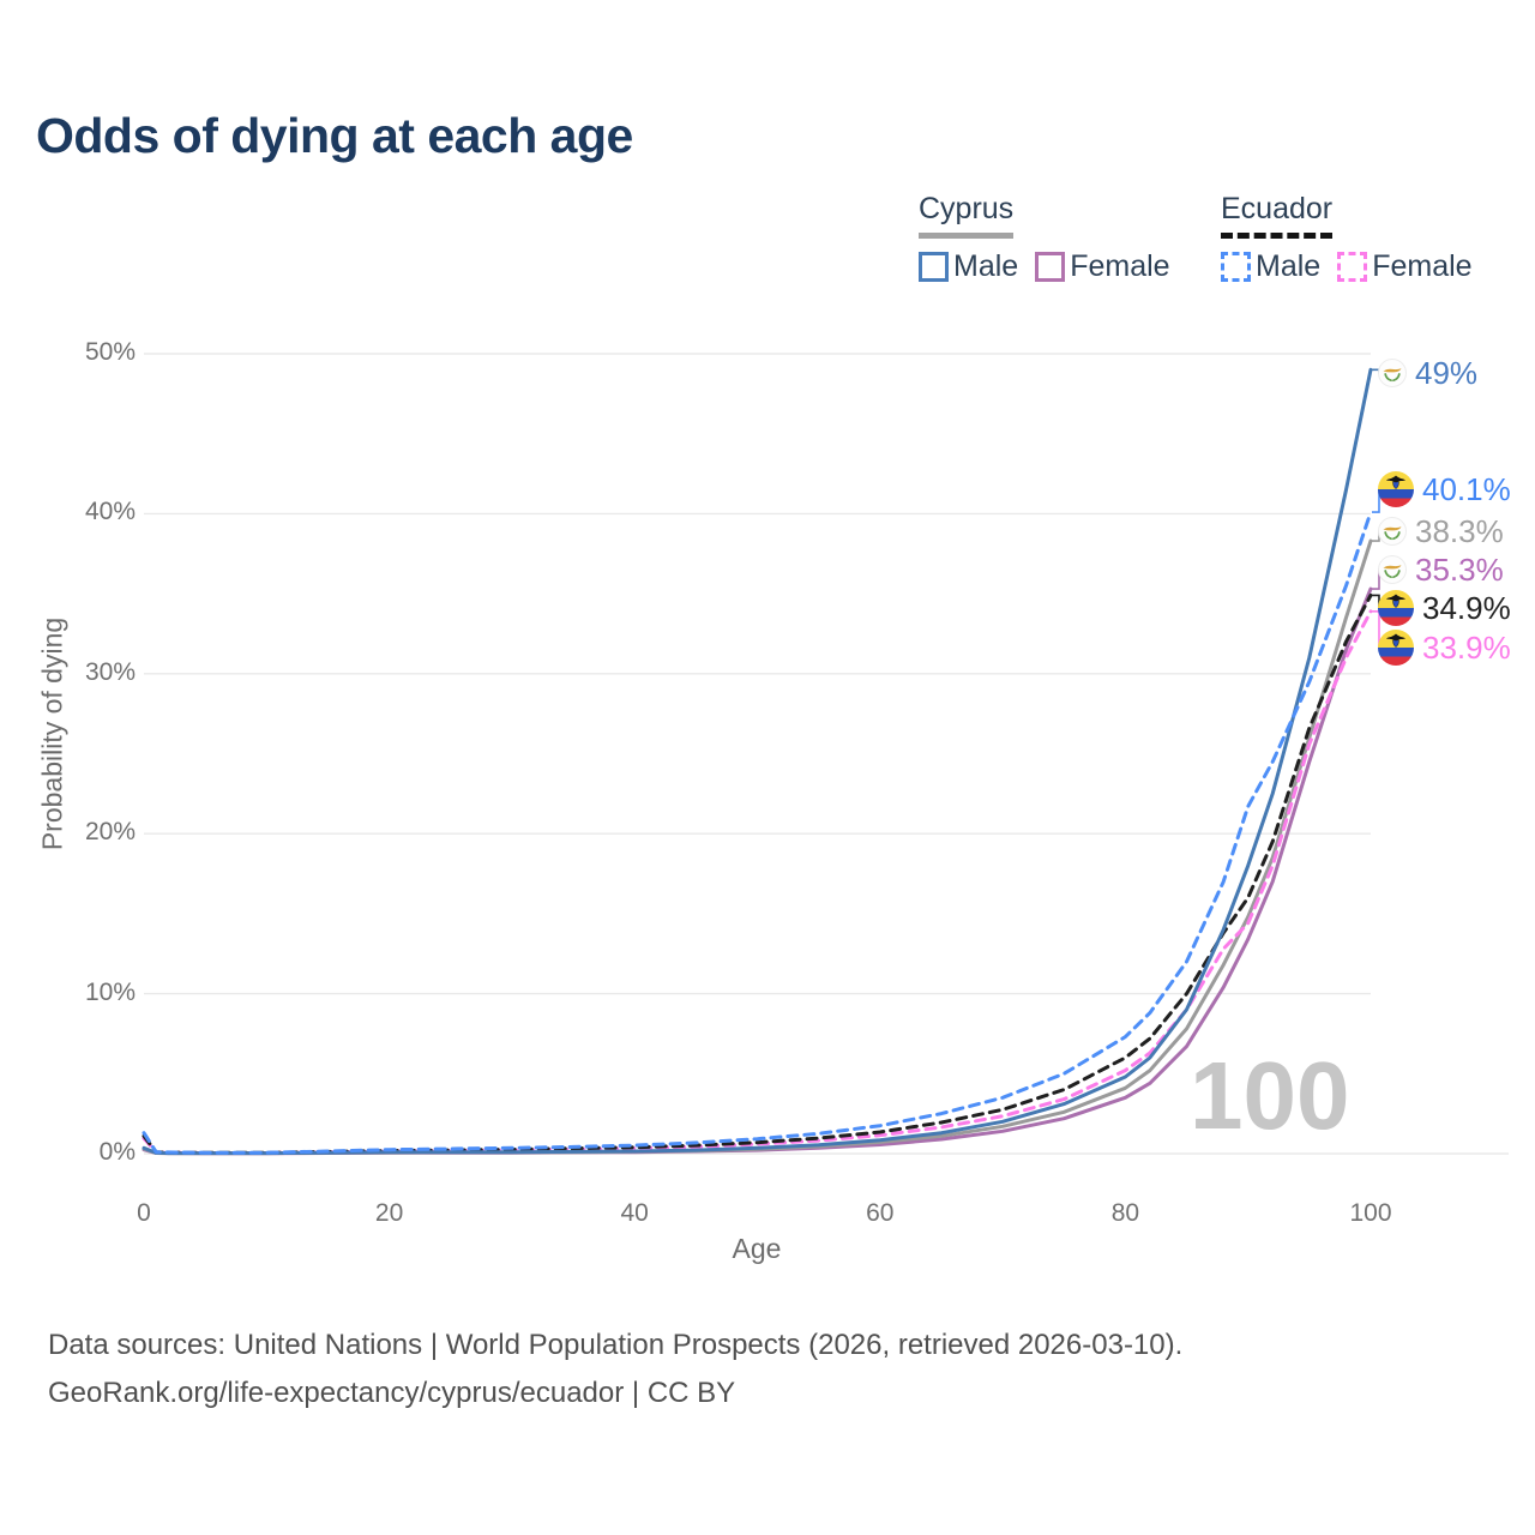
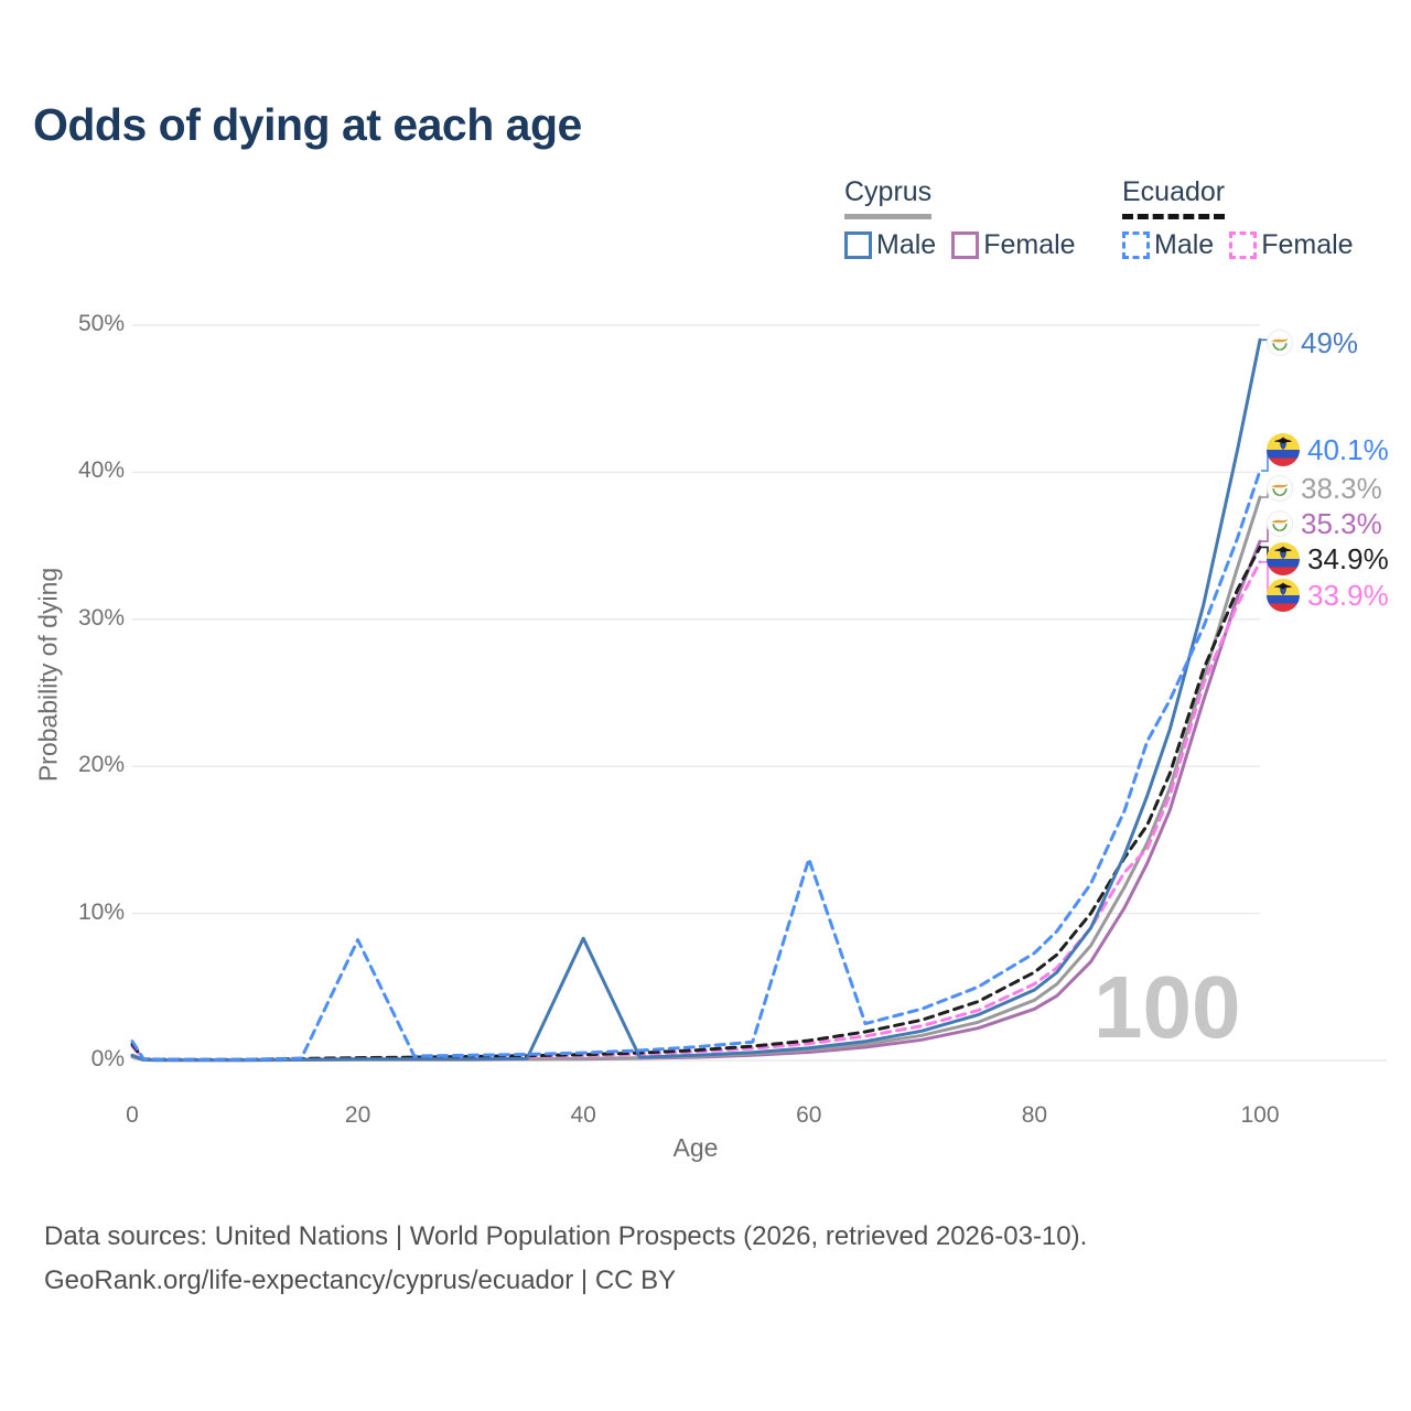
Ecuador Male/20: 0.2% -> 8.2%
Cyprus Male/40: 0.1% -> 8.3%
Ecuador Male/60: 1.8% -> 13.7%
